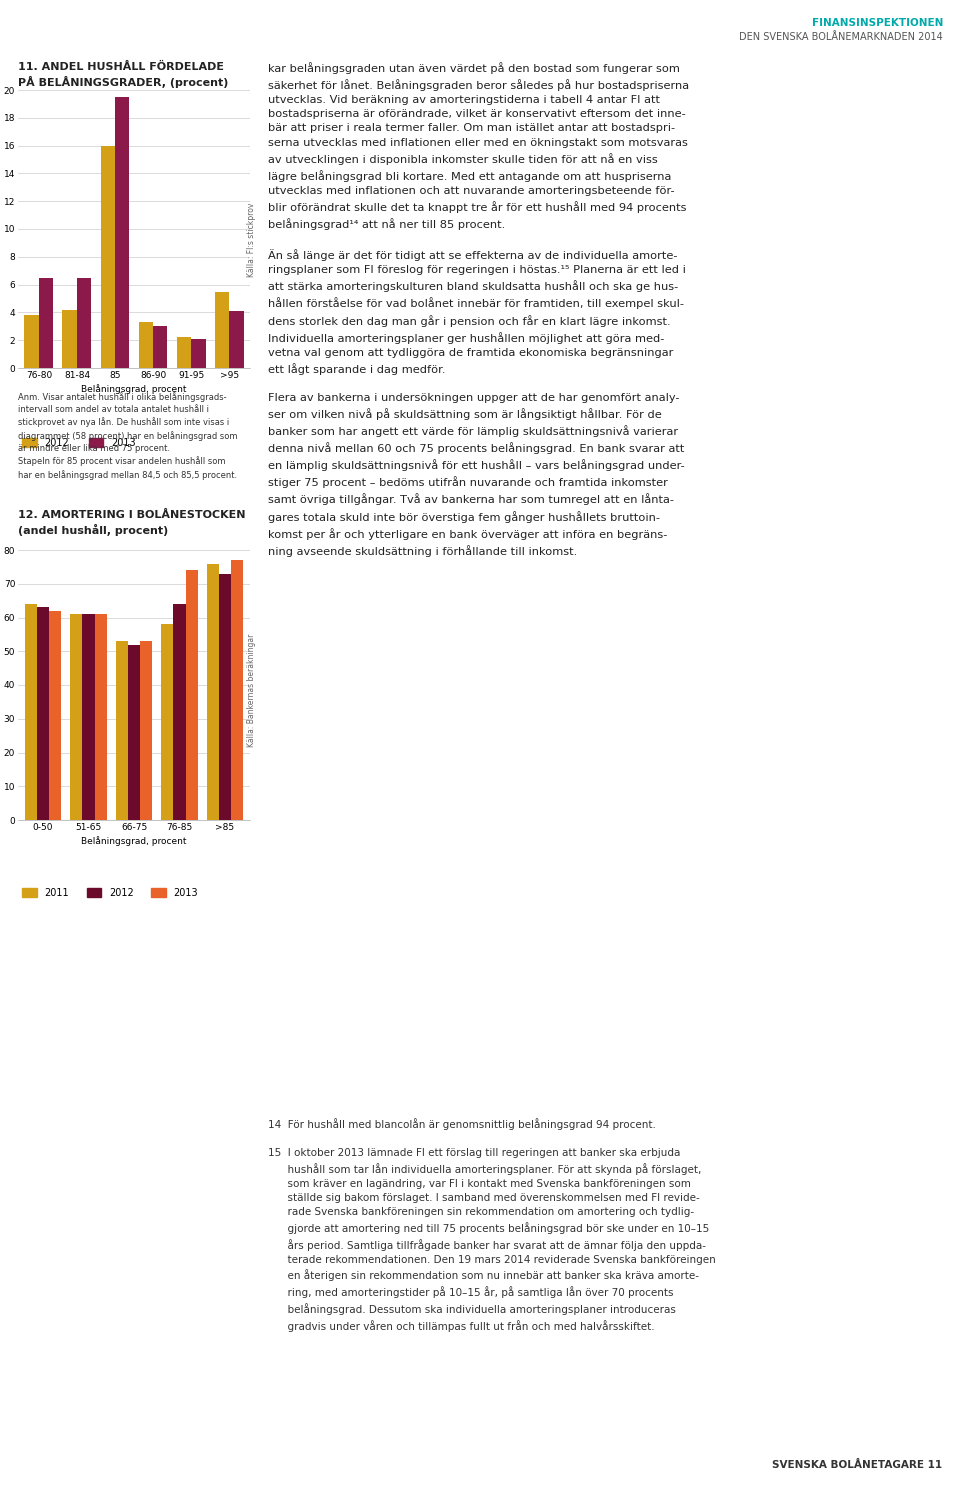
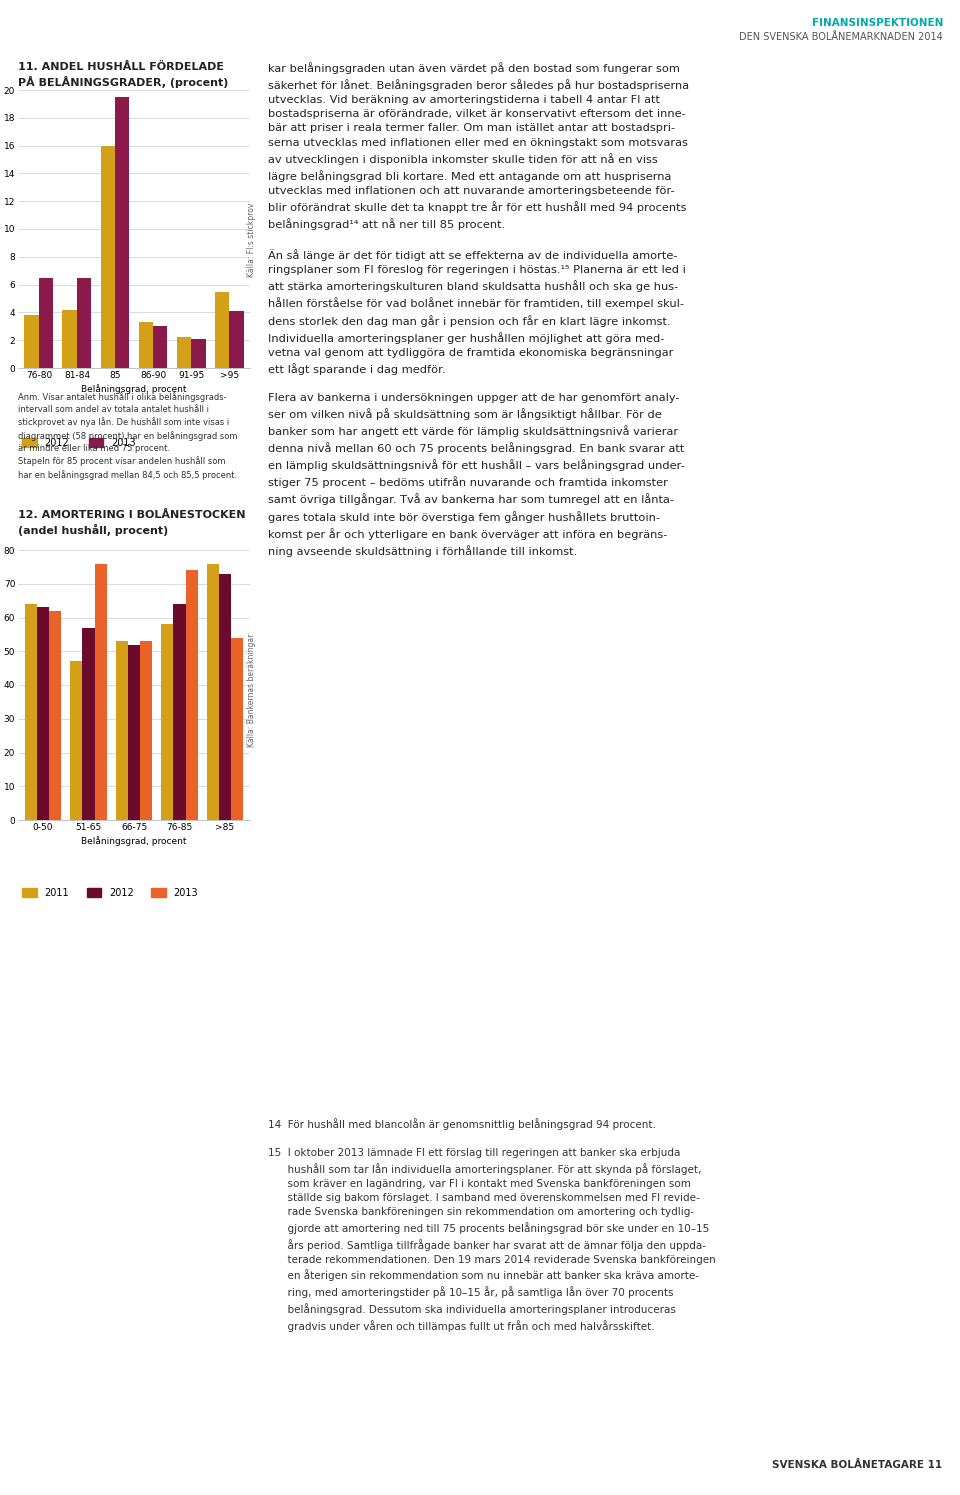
2011/51-65: 61 -> 47
2012/51-65: 61 -> 57
2013/51-65: 61 -> 76
2013/>85: 77 -> 54
